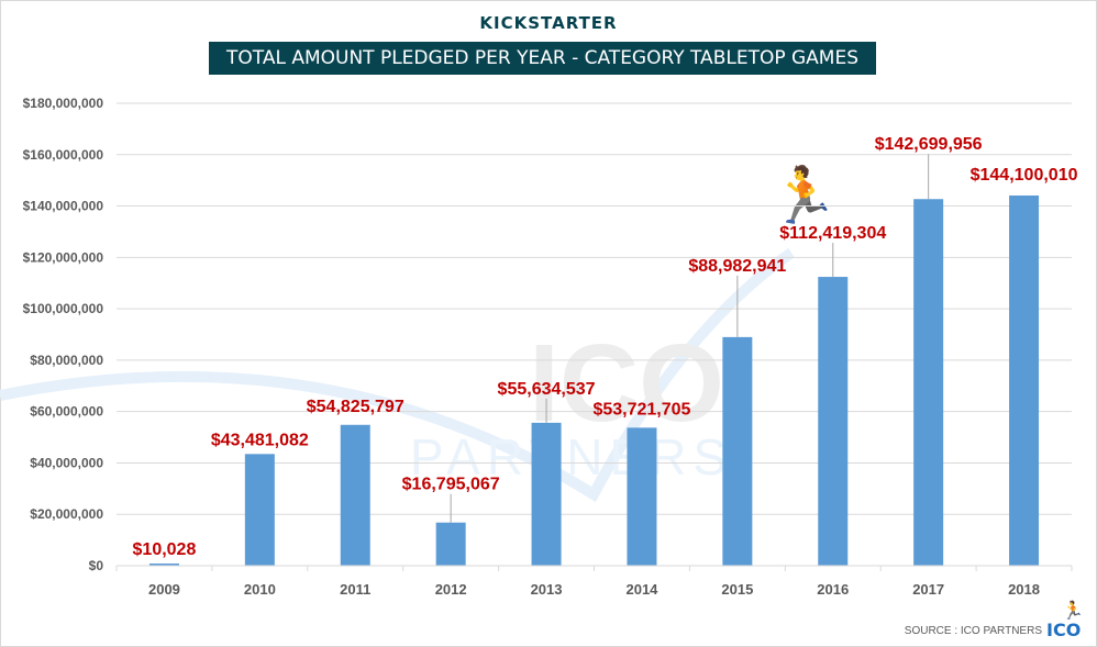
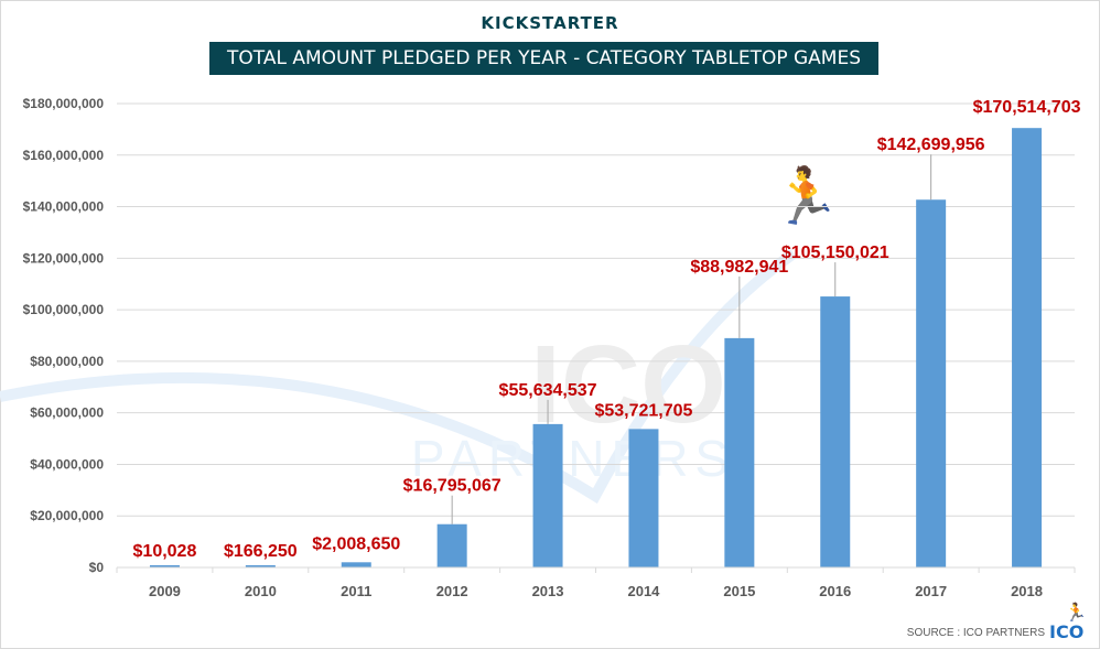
2010: $43,481,082 -> $166,250
2011: $54,825,797 -> $2,008,650
2016: $112,419,304 -> $105,150,021
2018: $144,100,010 -> $170,514,703
